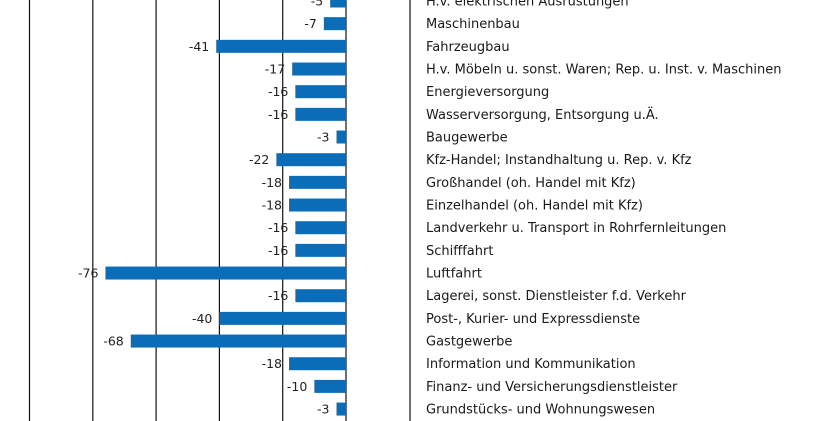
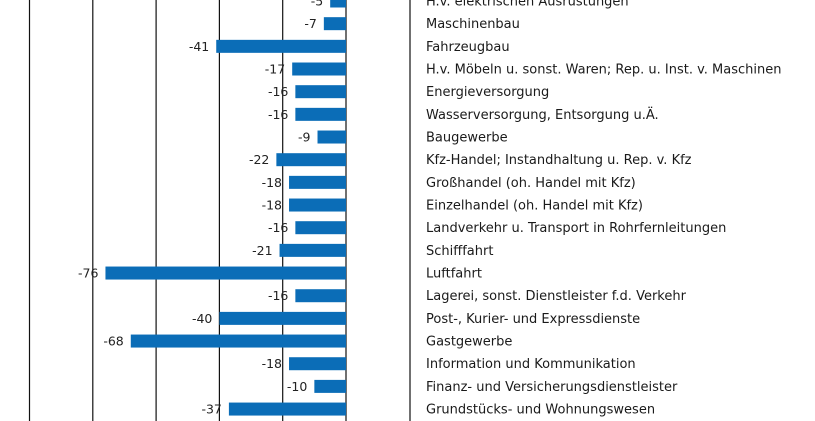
Baugewerbe: -3 -> -9
Schifffahrt: -16 -> -21
Grundstücks- und Wohnungswesen: -3 -> -37
